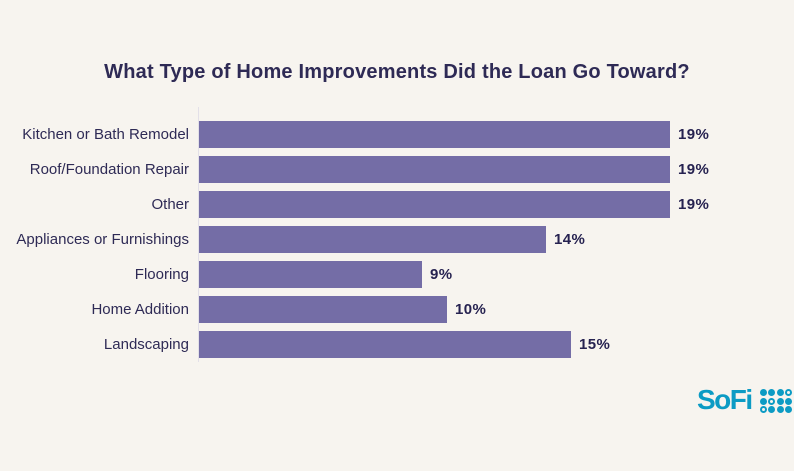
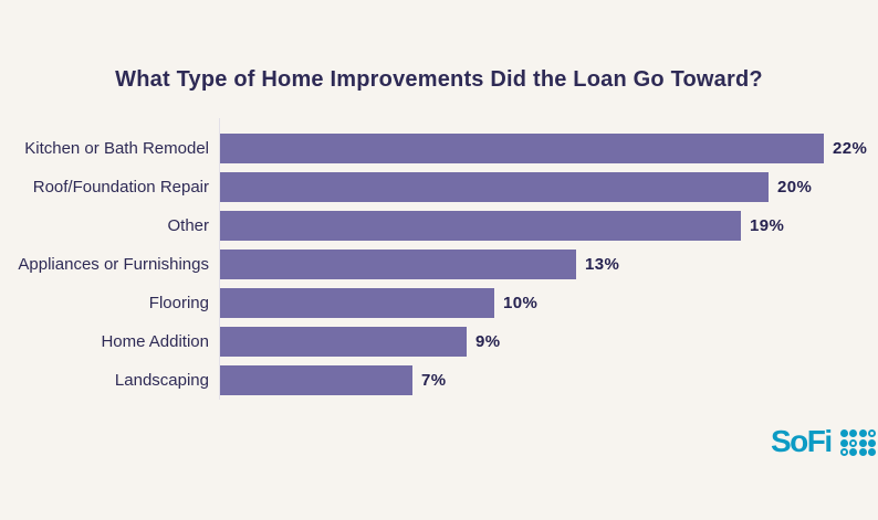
Kitchen or Bath Remodel: 19% -> 22%
Roof/Foundation Repair: 19% -> 20%
Appliances or Furnishings: 14% -> 13%
Flooring: 9% -> 10%
Home Addition: 10% -> 9%
Landscaping: 15% -> 7%
